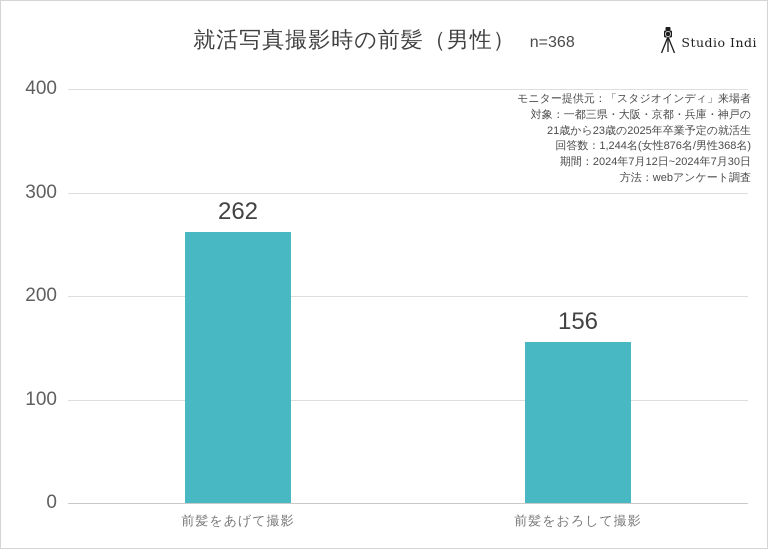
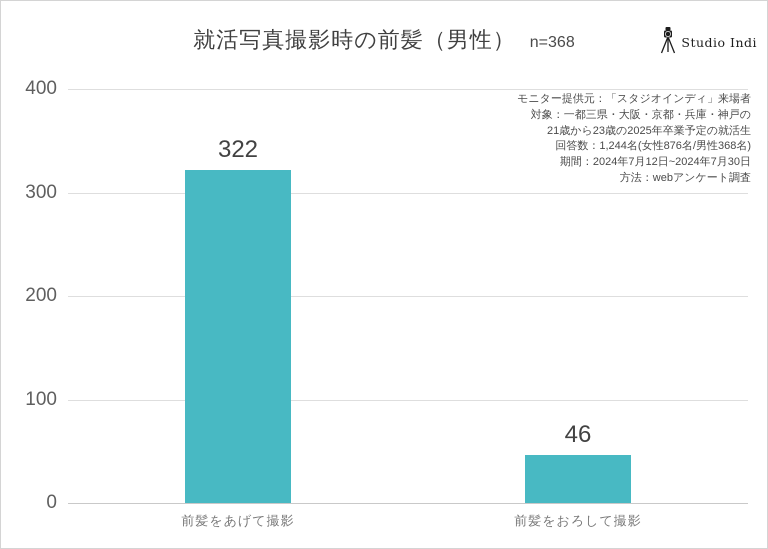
前髪をあげて撮影: 262 -> 322
前髪をおろして撮影: 156 -> 46
